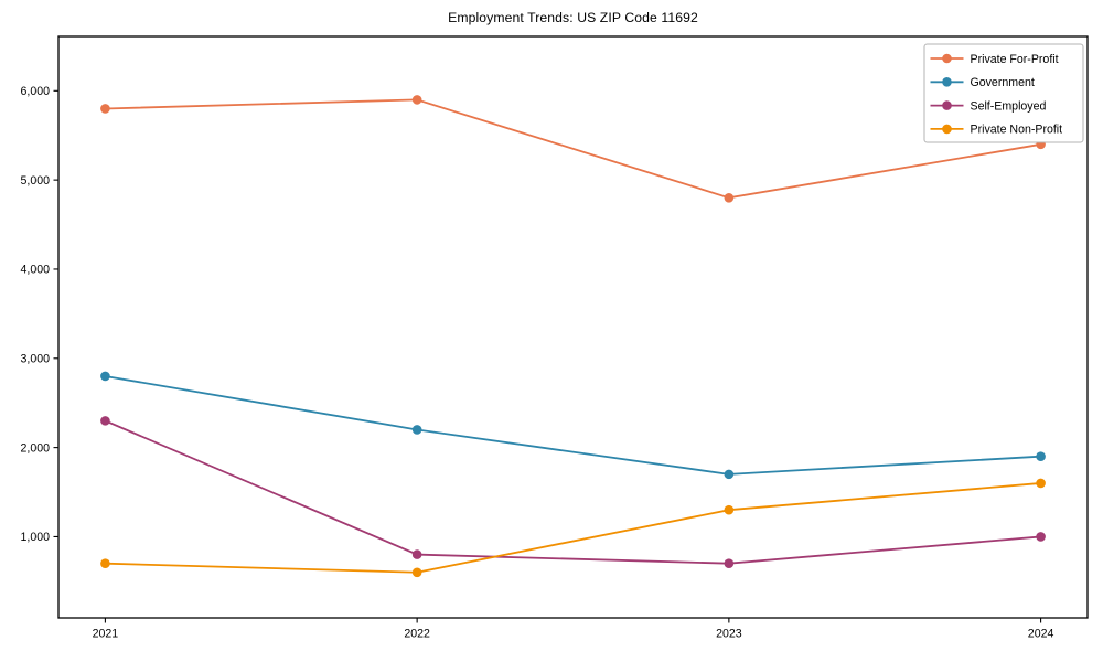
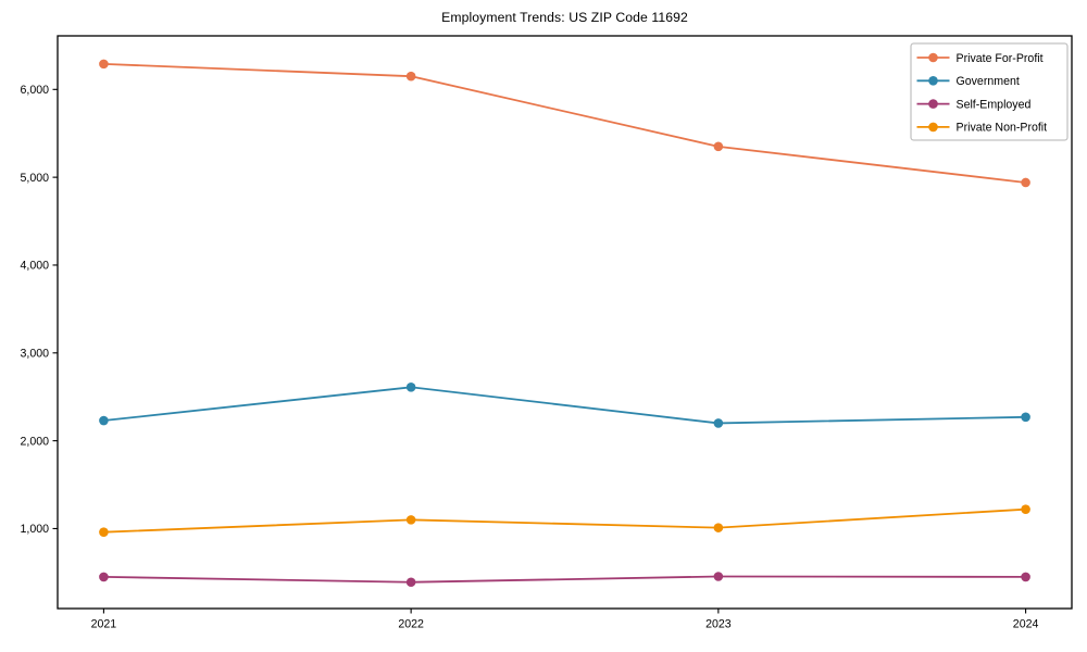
Private For-Profit/2021: 5800 -> 6300
Government/2021: 2800 -> 2200
Self-Employed/2021: 2300 -> 400
Private Non-Profit/2021: 700 -> 1000
Private For-Profit/2022: 5900 -> 6200
Government/2022: 2200 -> 2600
Self-Employed/2022: 800 -> 400
Private Non-Profit/2022: 600 -> 1100
Private For-Profit/2023: 4800 -> 5400
Government/2023: 1700 -> 2200
Self-Employed/2023: 700 -> 500
Private Non-Profit/2023: 1300 -> 1000
Private For-Profit/2024: 5400 -> 4900
Government/2024: 1900 -> 2300
Self-Employed/2024: 1000 -> 400
Private Non-Profit/2024: 1600 -> 1200
